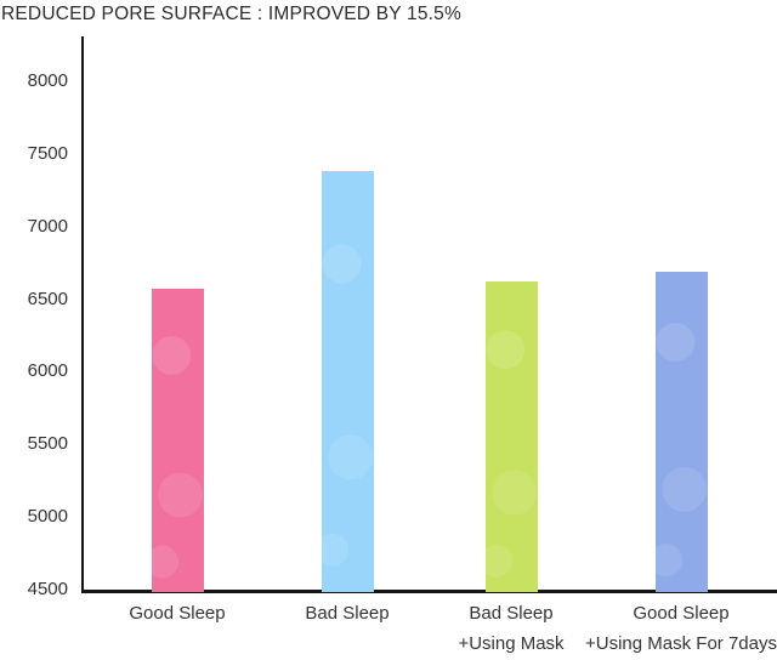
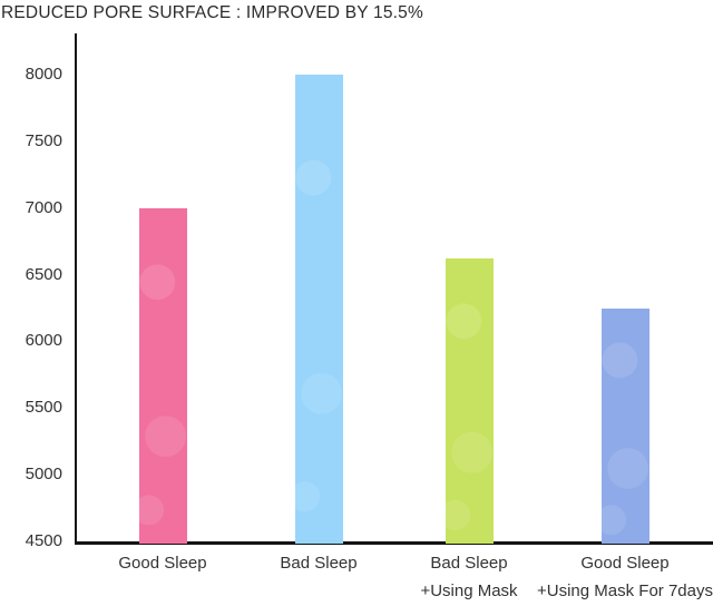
Good Sleep: 6570 -> 7000
Bad Sleep: 7380 -> 8000
Good Sleep +Using Mask For 7days: 6690 -> 6250
